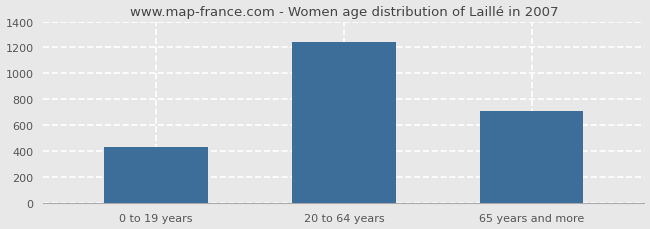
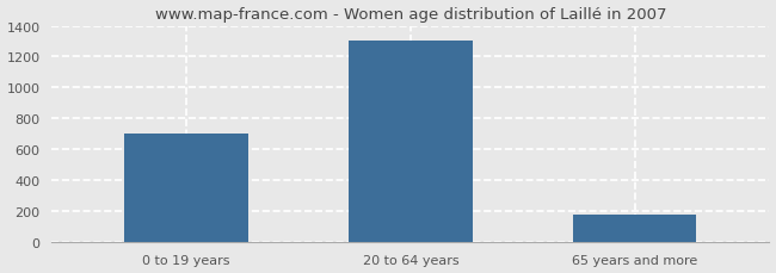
0 to 19 years: 430 -> 700
20 to 64 years: 1240 -> 1300
65 years and more: 710 -> 180
